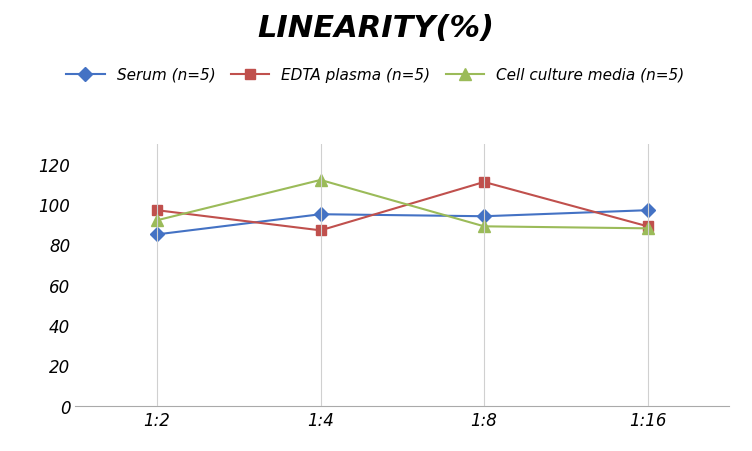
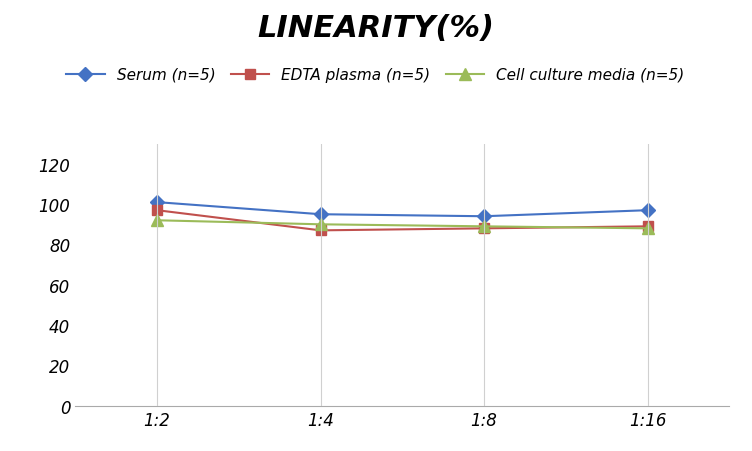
Serum (n=5)/1:2: 85 -> 101
Cell culture media (n=5)/1:4: 112 -> 90
EDTA plasma (n=5)/1:8: 111 -> 88
